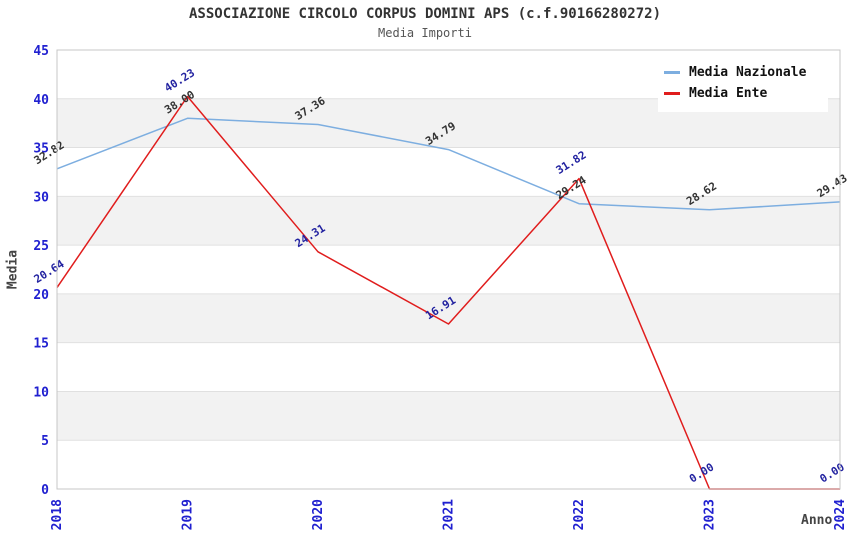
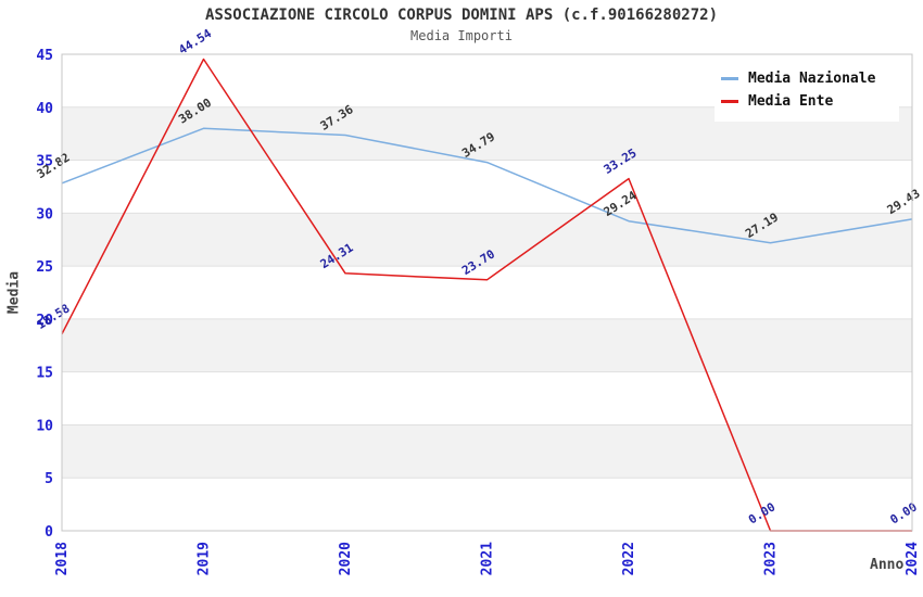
Media Ente/2018: 20.64 -> 18.58
Media Ente/2019: 40.23 -> 44.54
Media Ente/2021: 16.91 -> 23.70
Media Ente/2022: 31.82 -> 33.25
Media Nazionale/2023: 28.62 -> 27.19
